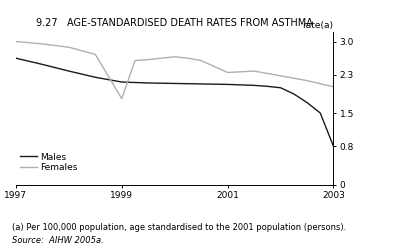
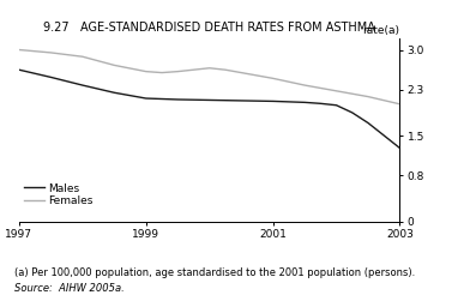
Females/1999: 1.80 -> 2.62
Females/2001: 2.35 -> 2.50
Males/2003: 0.80 -> 1.28
